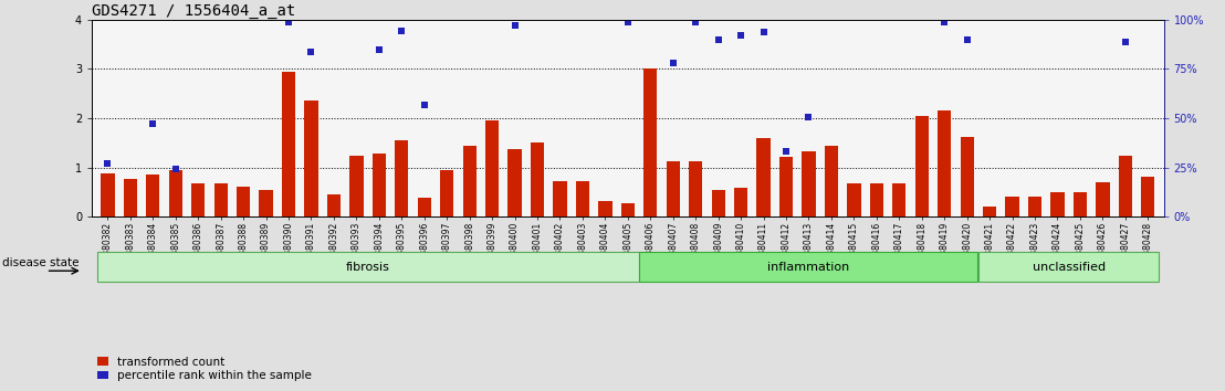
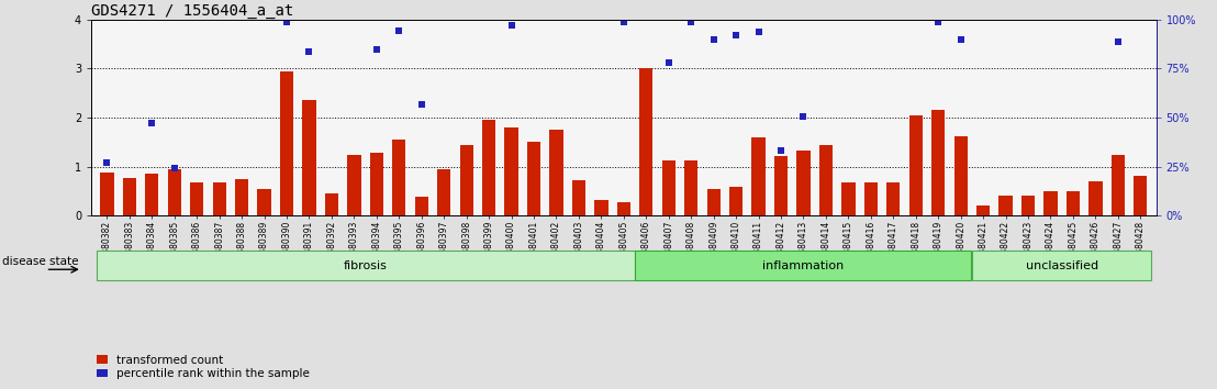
GSM380388: 0.62 -> 0.75
GSM380400: 1.38 -> 1.80
GSM380402: 0.72 -> 1.75
